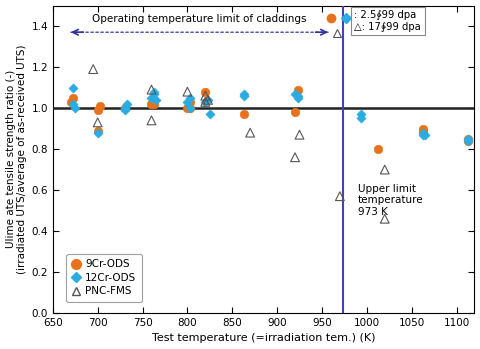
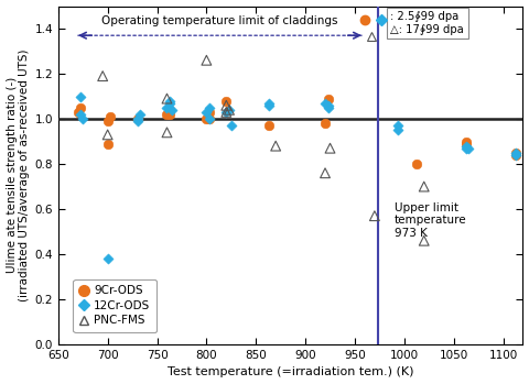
12Cr-ODS/700: 0.88 -> 0.38
PNC-FMS/800: 1.08 -> 1.26
